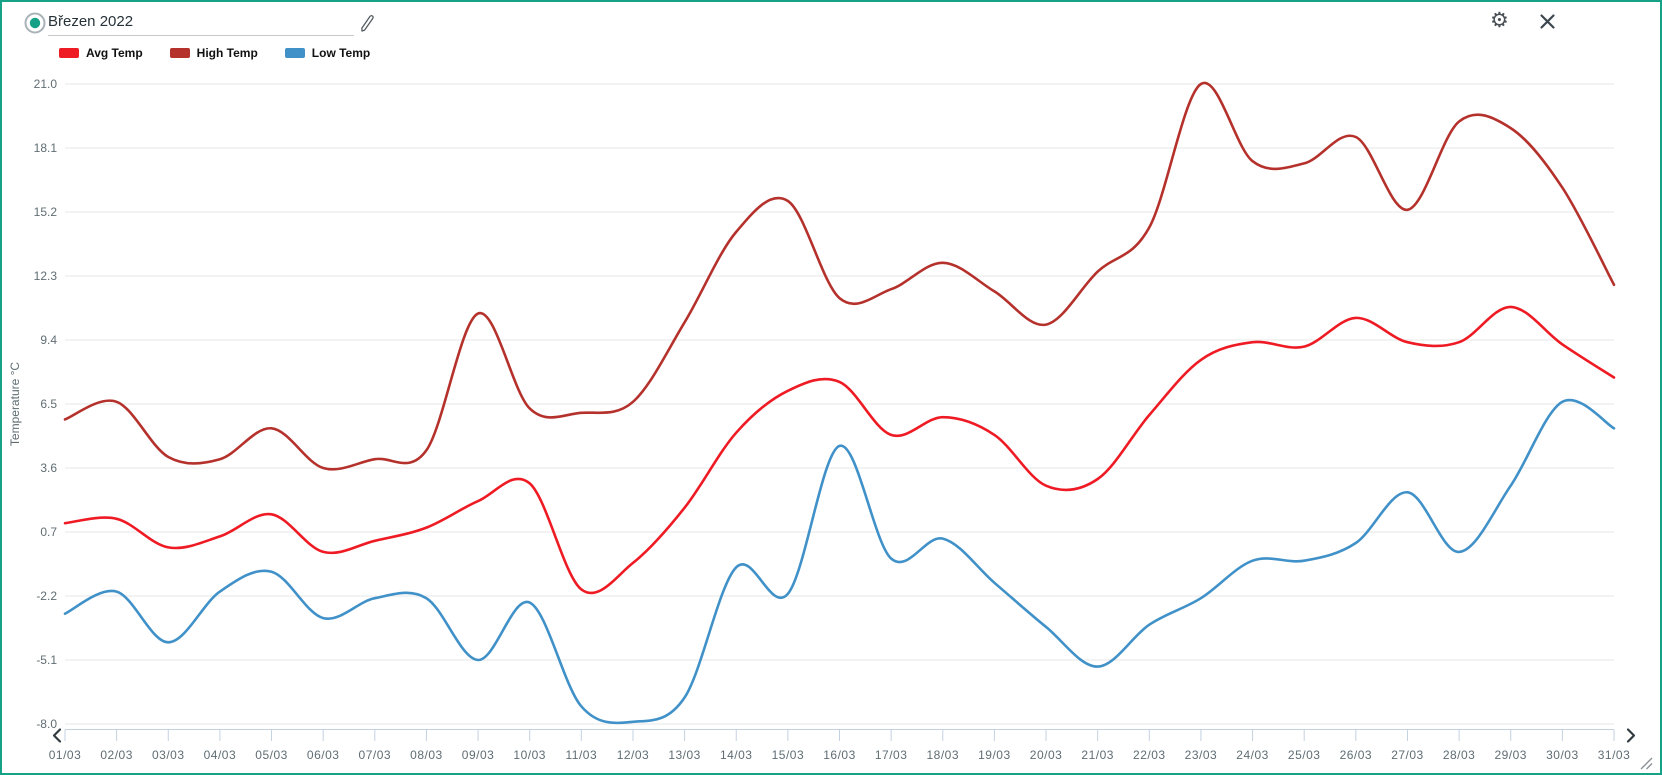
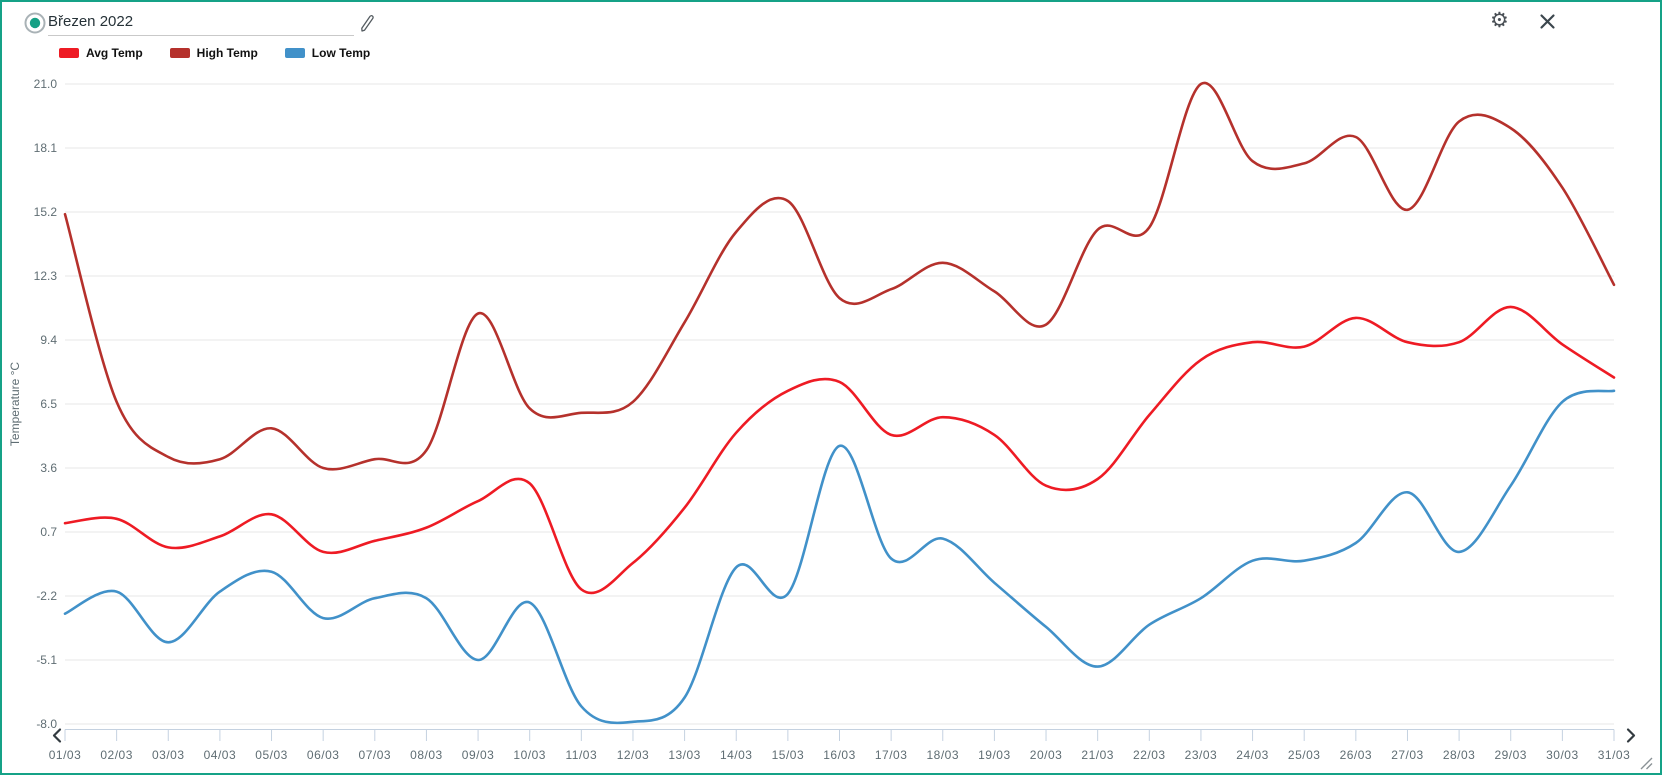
High Temp/01/03: 5.8 -> 15.1
High Temp/21/03: 12.5 -> 14.4
Low Temp/31/03: 5.4 -> 7.1
